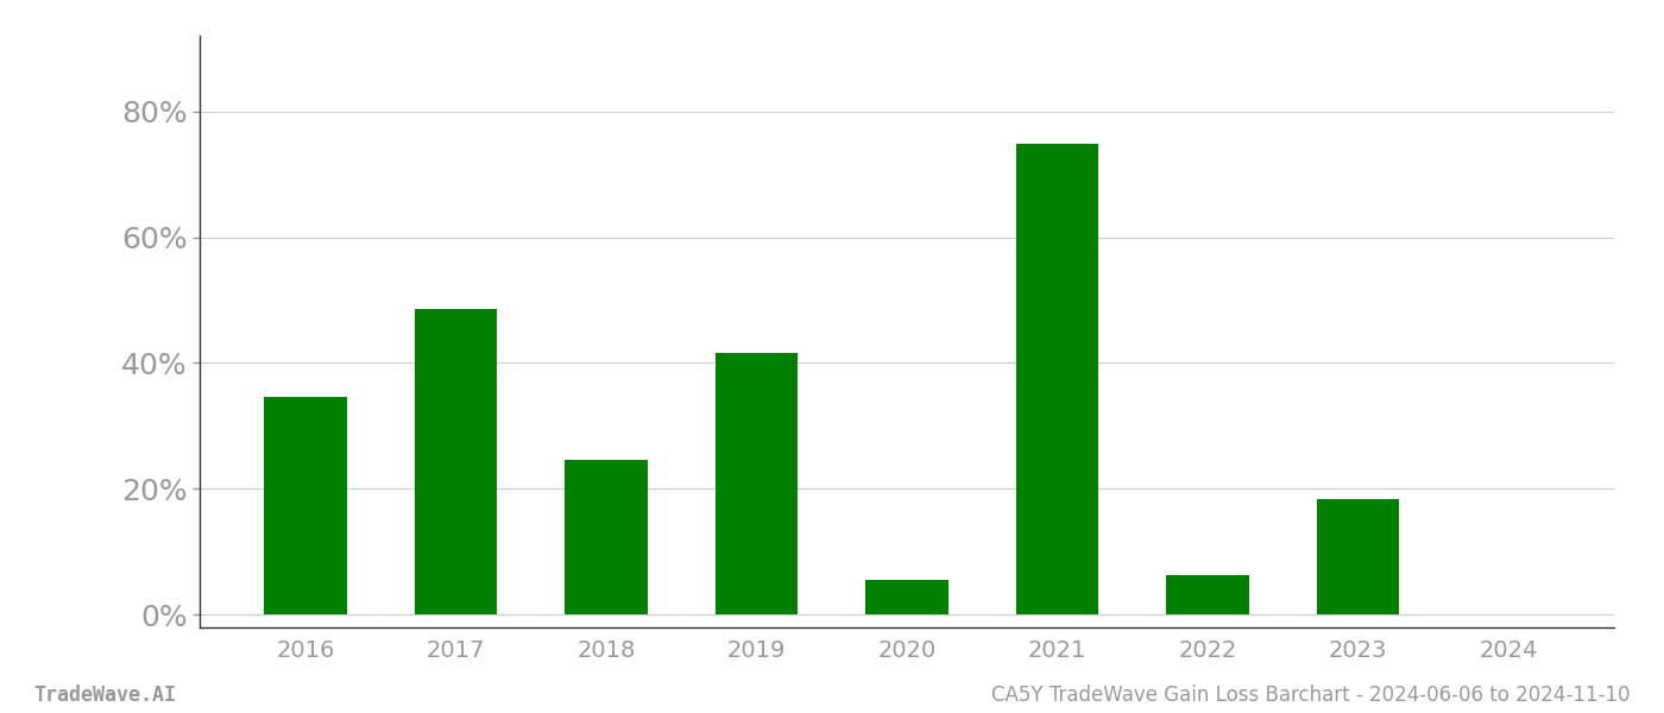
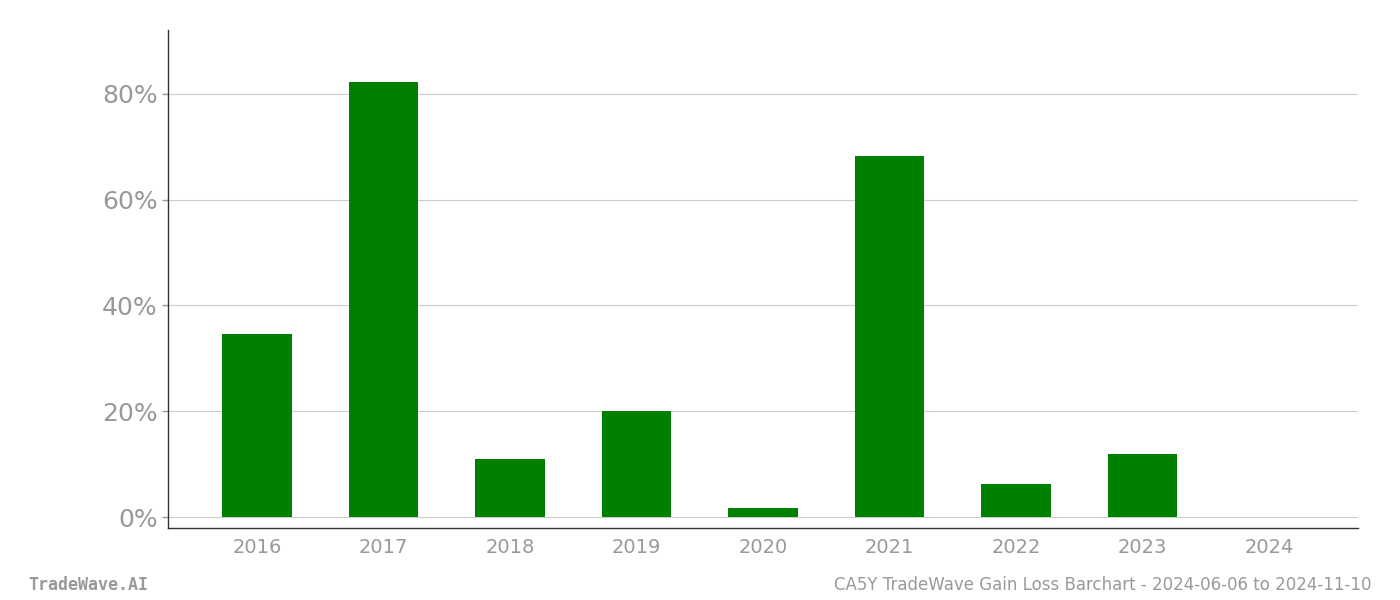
2017: 48.6% -> 82.1%
2018: 24.6% -> 11.0%
2019: 41.6% -> 20.0%
2020: 5.6% -> 1.8%
2021: 74.8% -> 68.2%
2023: 18.4% -> 12.0%
